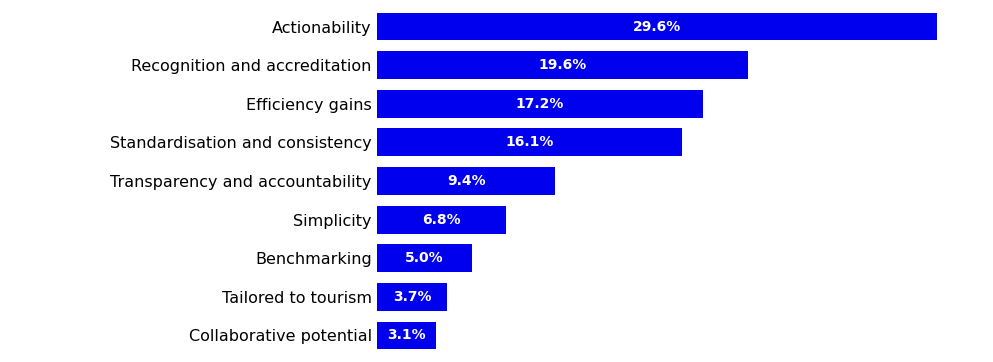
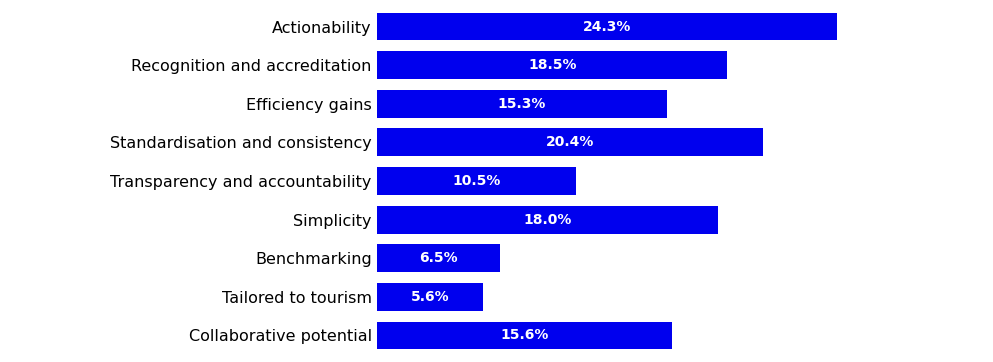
Actionability: 29.6% -> 24.3%
Recognition and accreditation: 19.6% -> 18.5%
Efficiency gains: 17.2% -> 15.3%
Standardisation and consistency: 16.1% -> 20.4%
Transparency and accountability: 9.4% -> 10.5%
Simplicity: 6.8% -> 18.0%
Benchmarking: 5.0% -> 6.5%
Tailored to tourism: 3.7% -> 5.6%
Collaborative potential: 3.1% -> 15.6%
